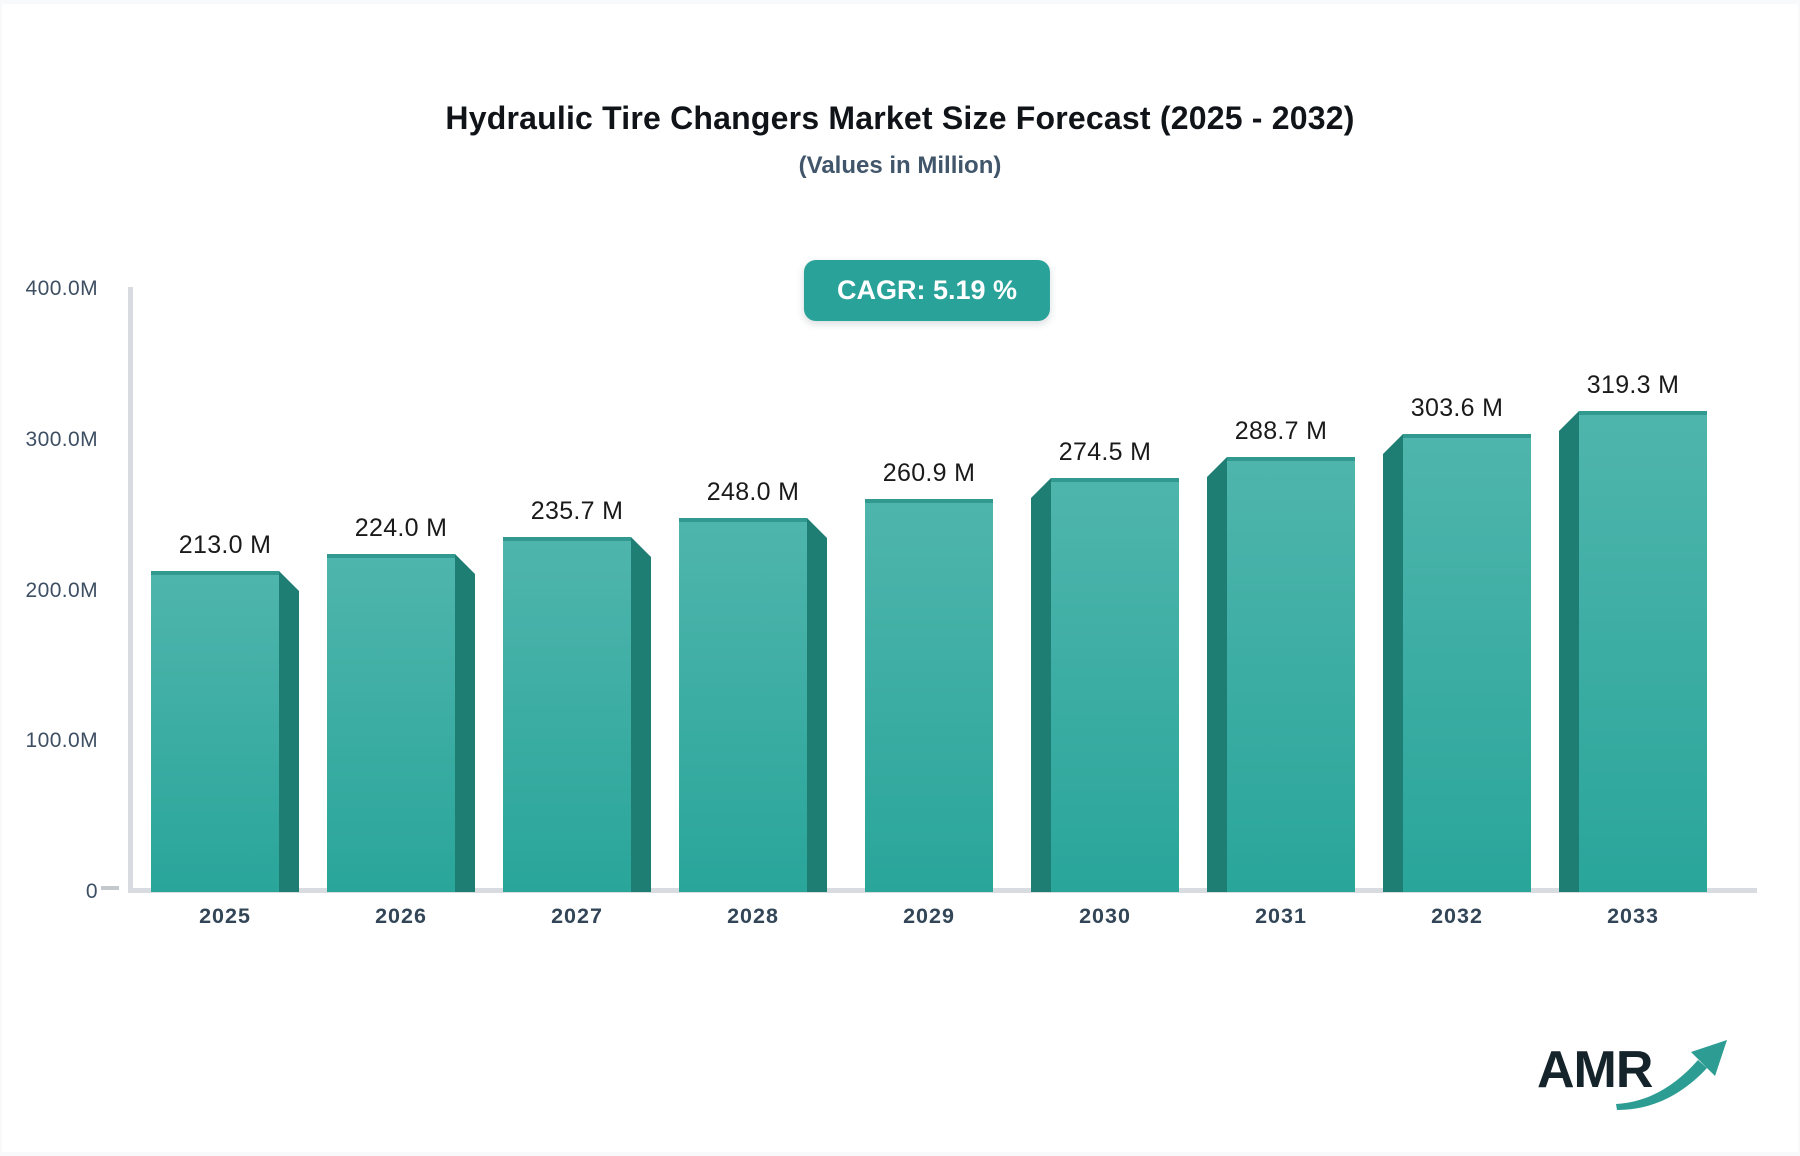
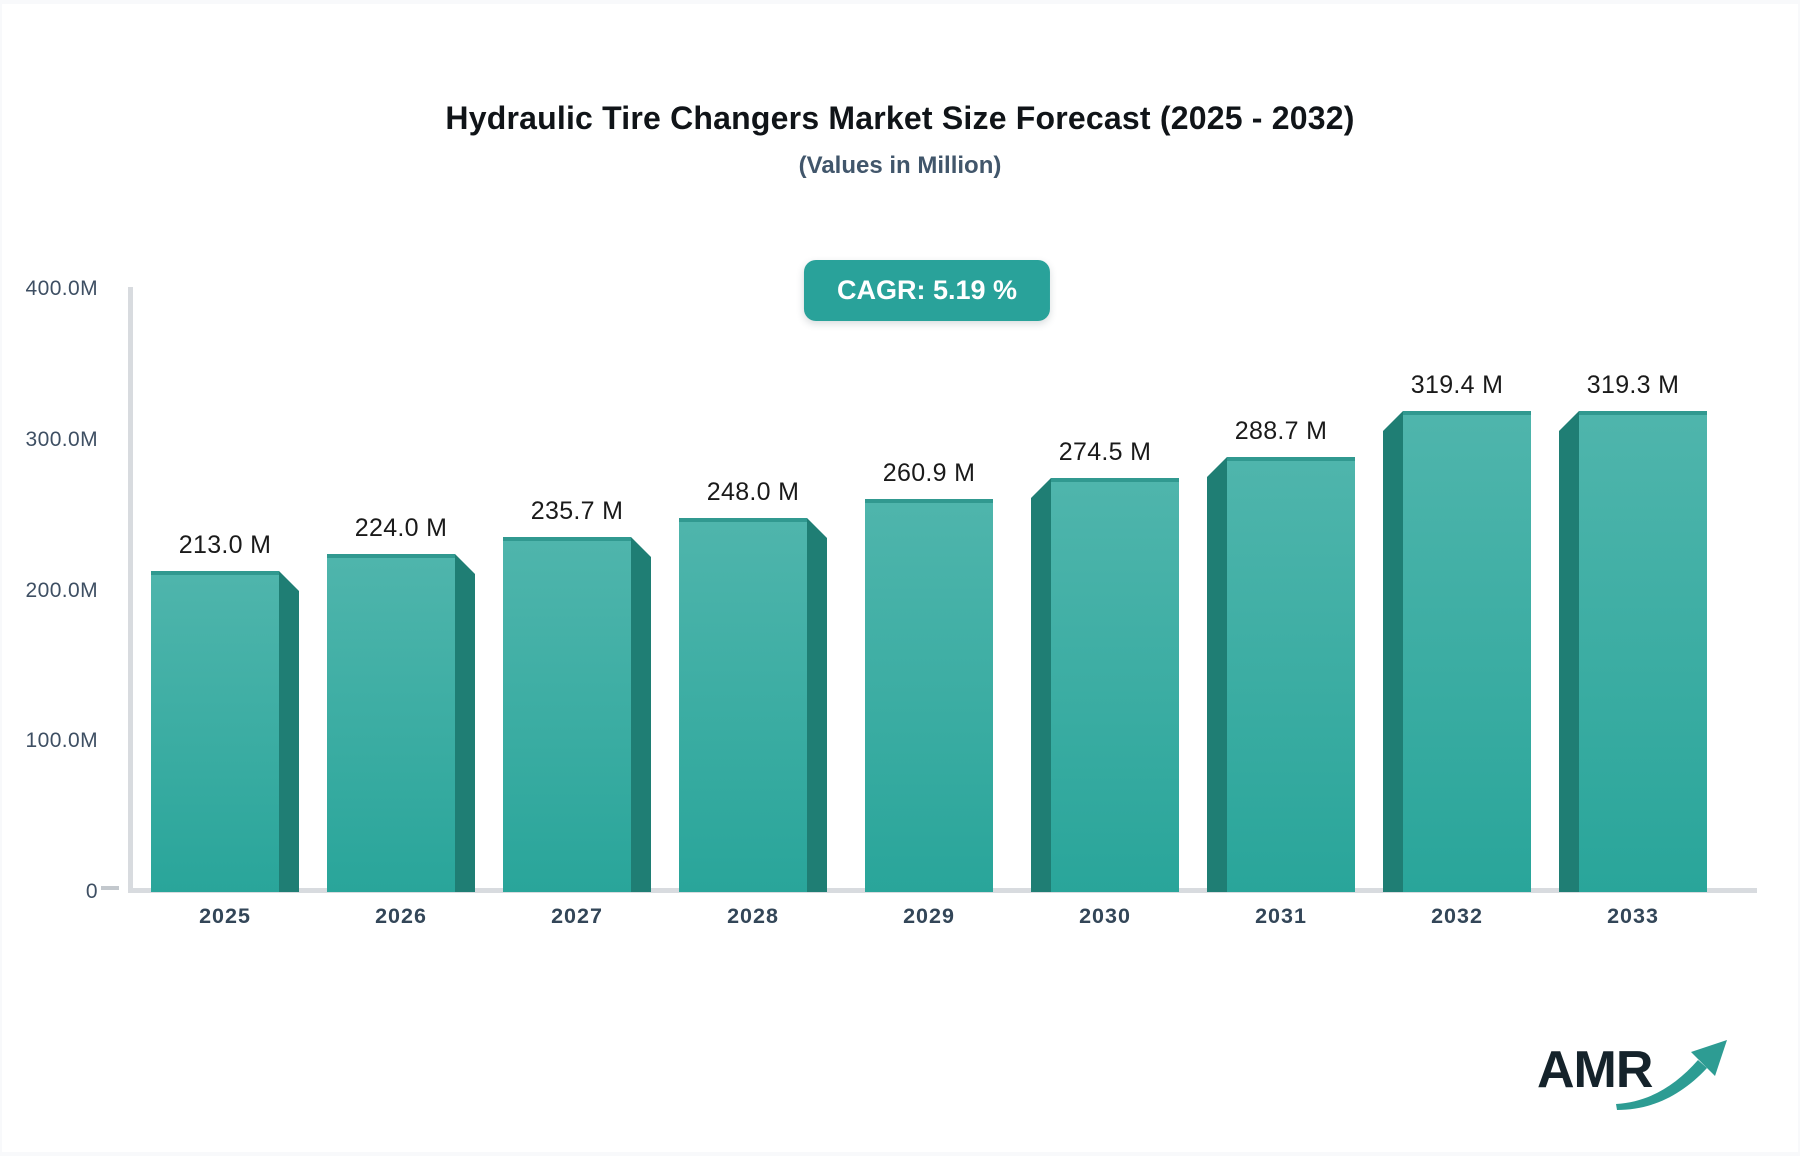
2032: 303.6 -> 319.4
